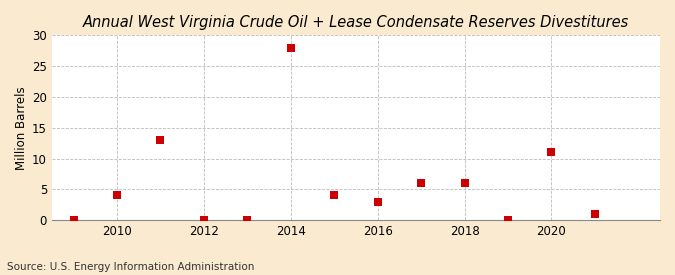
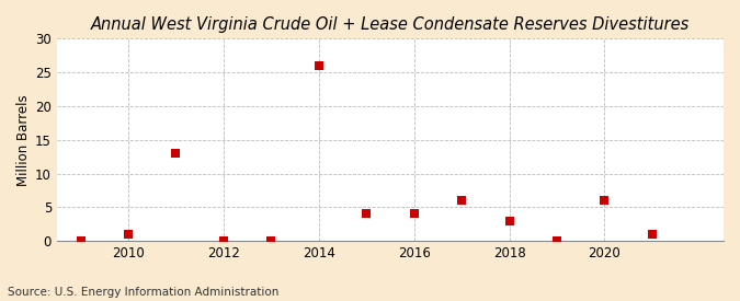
2010: 4 -> 1
2014: 28 -> 26
2016: 3 -> 4
2018: 6 -> 3
2020: 11 -> 6
